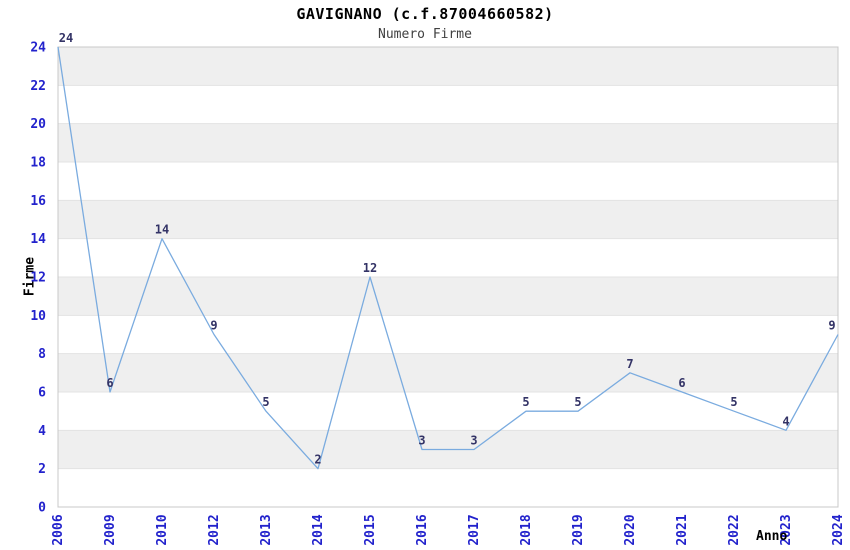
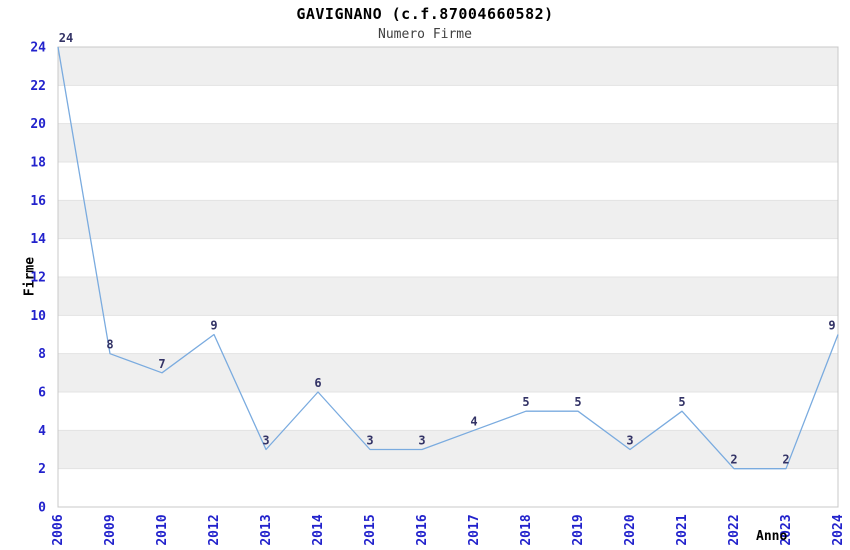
2009: 6 -> 8
2010: 14 -> 7
2013: 5 -> 3
2014: 2 -> 6
2015: 12 -> 3
2017: 3 -> 4
2020: 7 -> 3
2021: 6 -> 5
2022: 5 -> 2
2023: 4 -> 2
